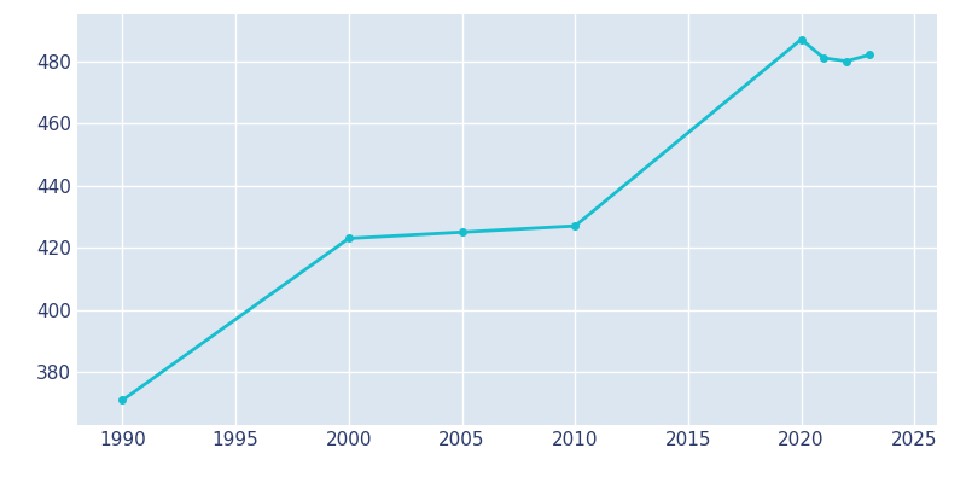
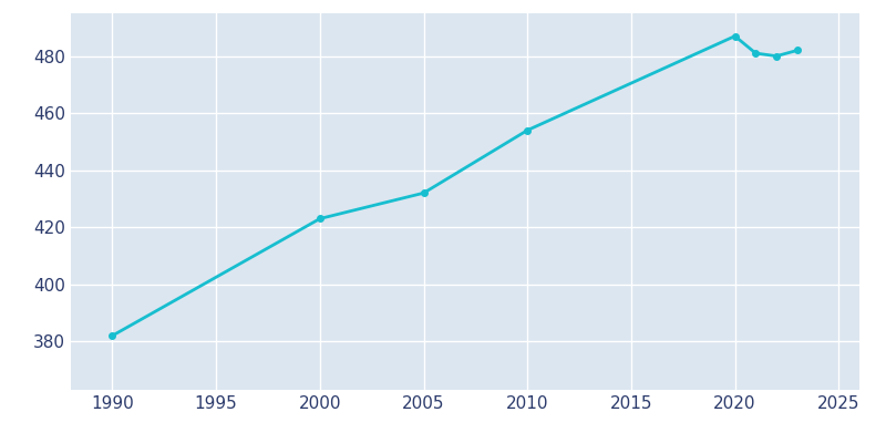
1990: 371 -> 382
2005: 425 -> 432
2010: 427 -> 454
